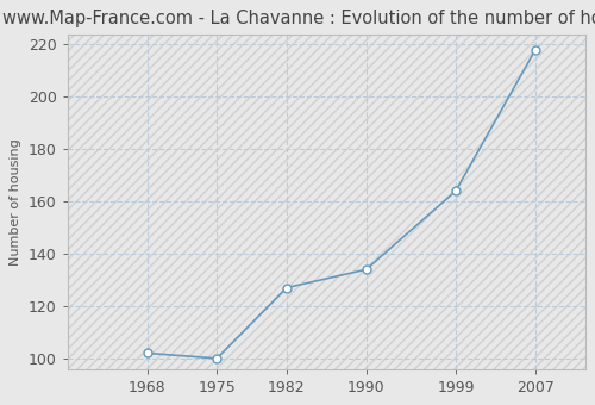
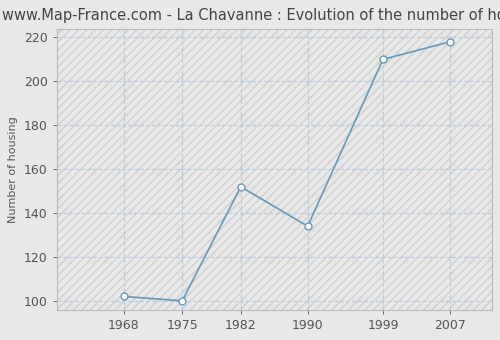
1982: 127 -> 152
1999: 164 -> 210
